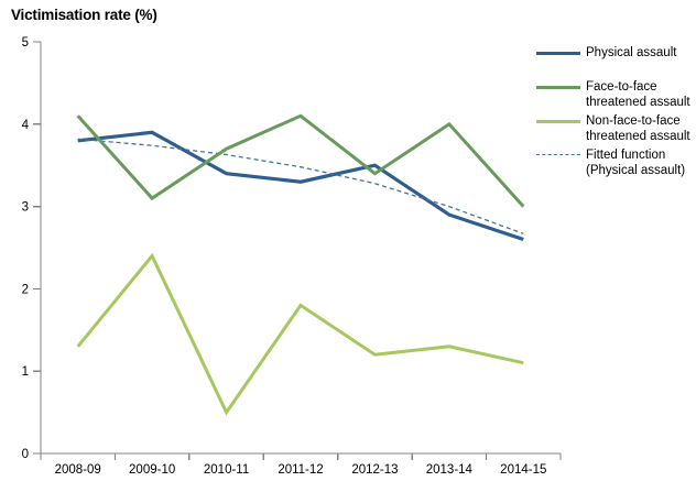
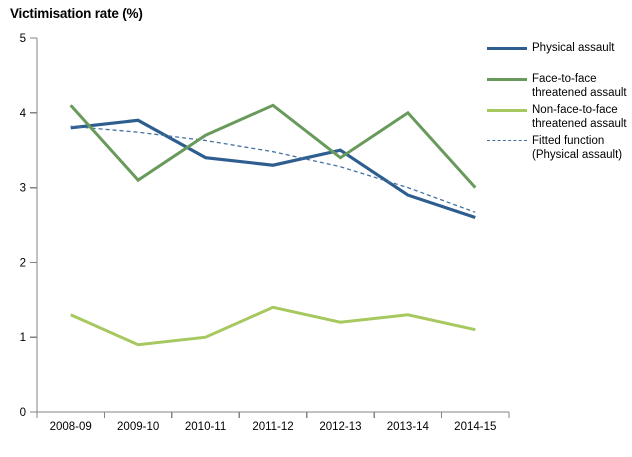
Non-face-to-face threatened assault/2009-10: 2.4 -> 0.9
Non-face-to-face threatened assault/2010-11: 0.5 -> 1.0
Non-face-to-face threatened assault/2011-12: 1.8 -> 1.4
